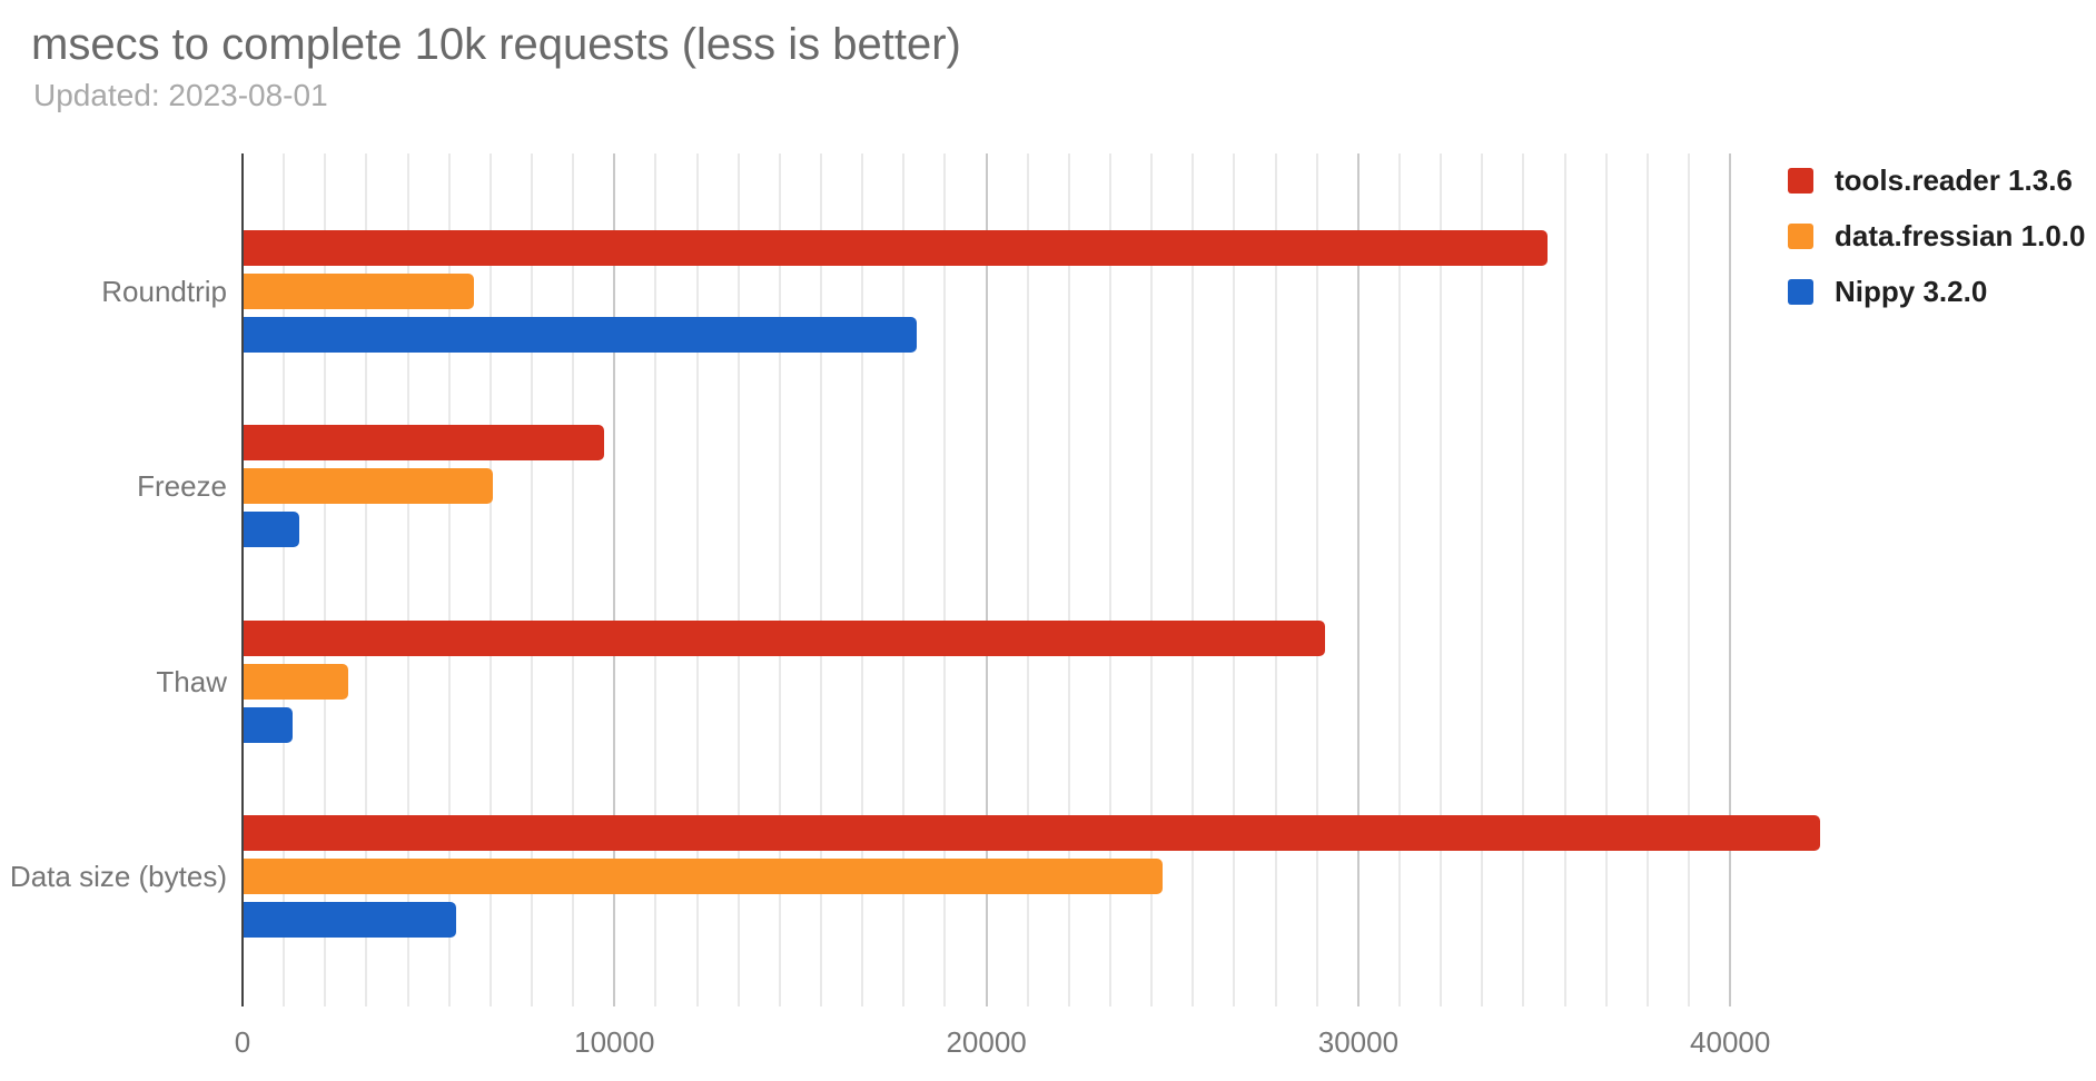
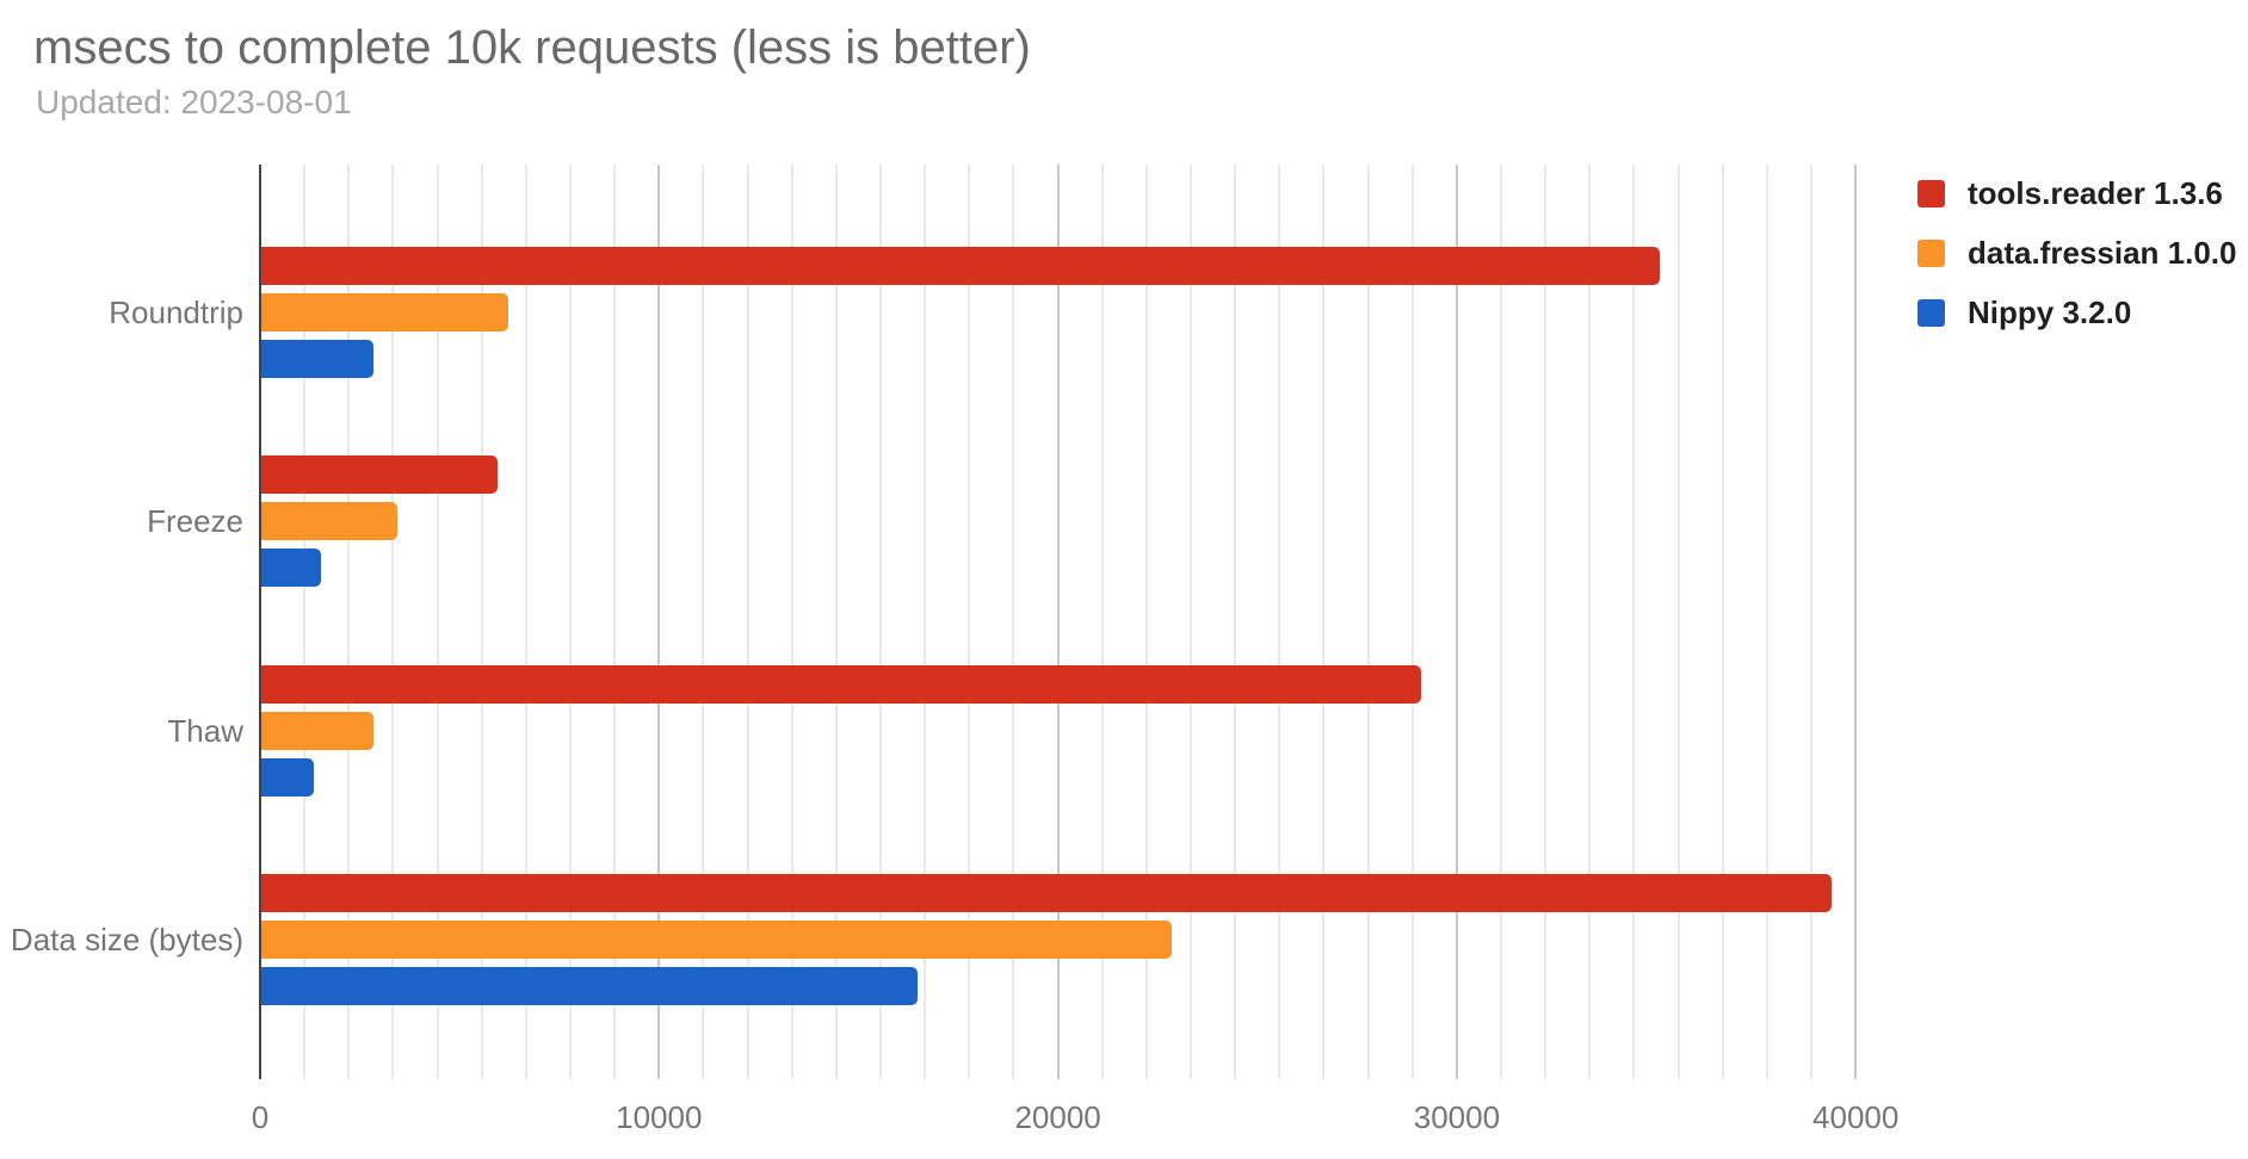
Nippy 3.2.0/Roundtrip: 18100 -> 2800
tools.reader 1.3.6/Freeze: 9700 -> 5900
data.fressian 1.0.0/Freeze: 6700 -> 3400
tools.reader 1.3.6/Data size (bytes): 42400 -> 39400
data.fressian 1.0.0/Data size (bytes): 24700 -> 22800
Nippy 3.2.0/Data size (bytes): 5700 -> 16400
